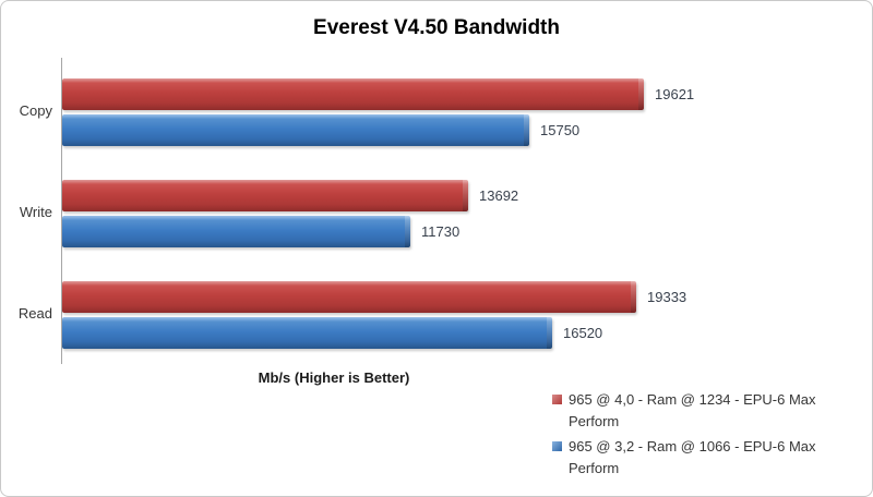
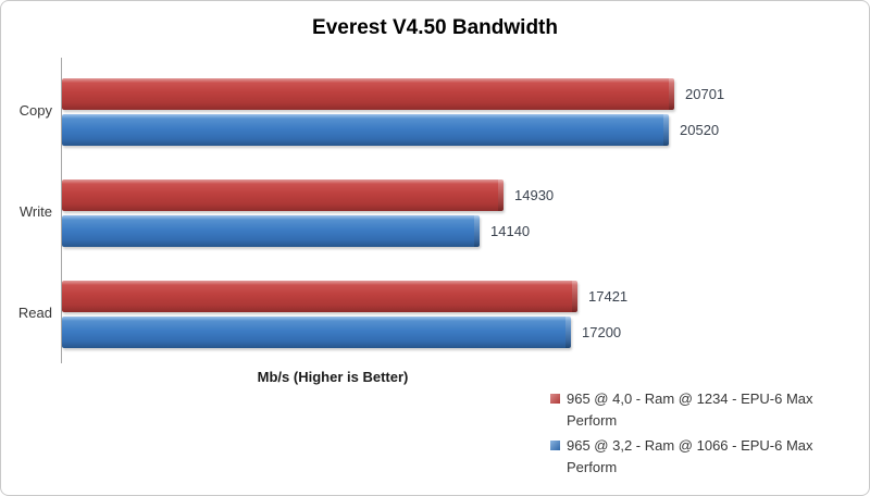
965 @ 4,0 - Ram @ 1234 - EPU-6 Max Perform/Copy: 19621 -> 20701
965 @ 3,2 - Ram @ 1066 - EPU-6 Max Perform/Copy: 15750 -> 20520
965 @ 4,0 - Ram @ 1234 - EPU-6 Max Perform/Write: 13692 -> 14930
965 @ 3,2 - Ram @ 1066 - EPU-6 Max Perform/Write: 11730 -> 14140
965 @ 4,0 - Ram @ 1234 - EPU-6 Max Perform/Read: 19333 -> 17421
965 @ 3,2 - Ram @ 1066 - EPU-6 Max Perform/Read: 16520 -> 17200
